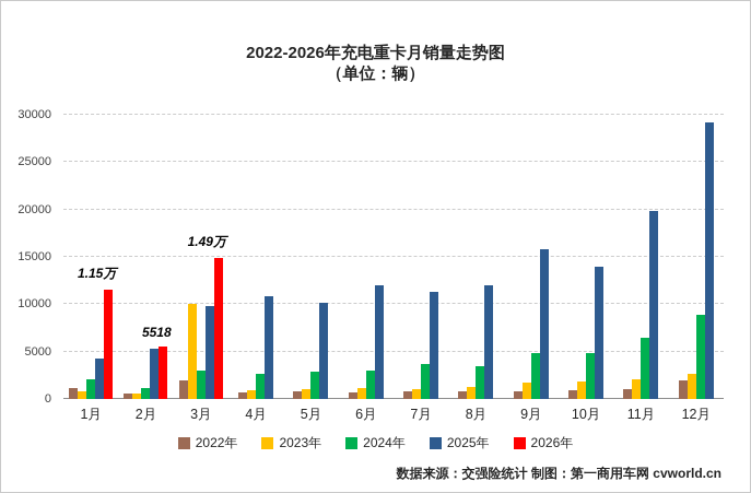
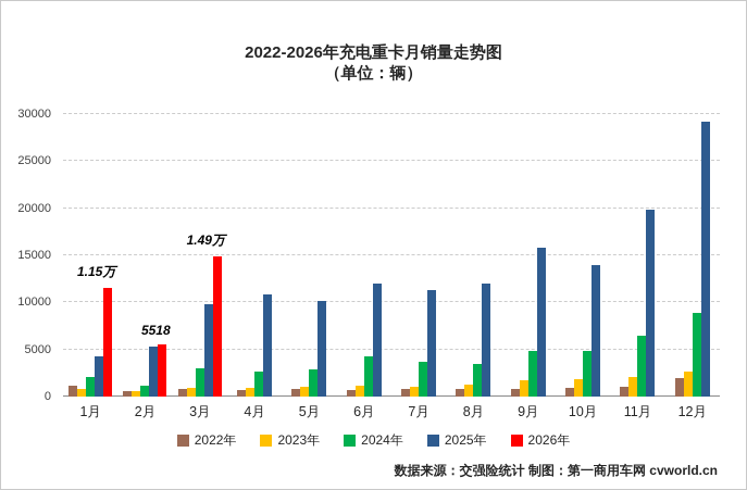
2022年/3月: 2000 -> 1000
2023年/3月: 10000 -> 1000
2024年/6月: 3000 -> 4000
